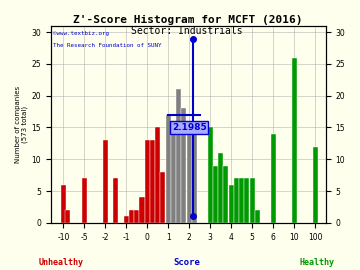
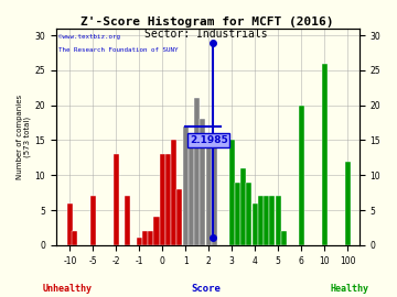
6: 14 -> 20
